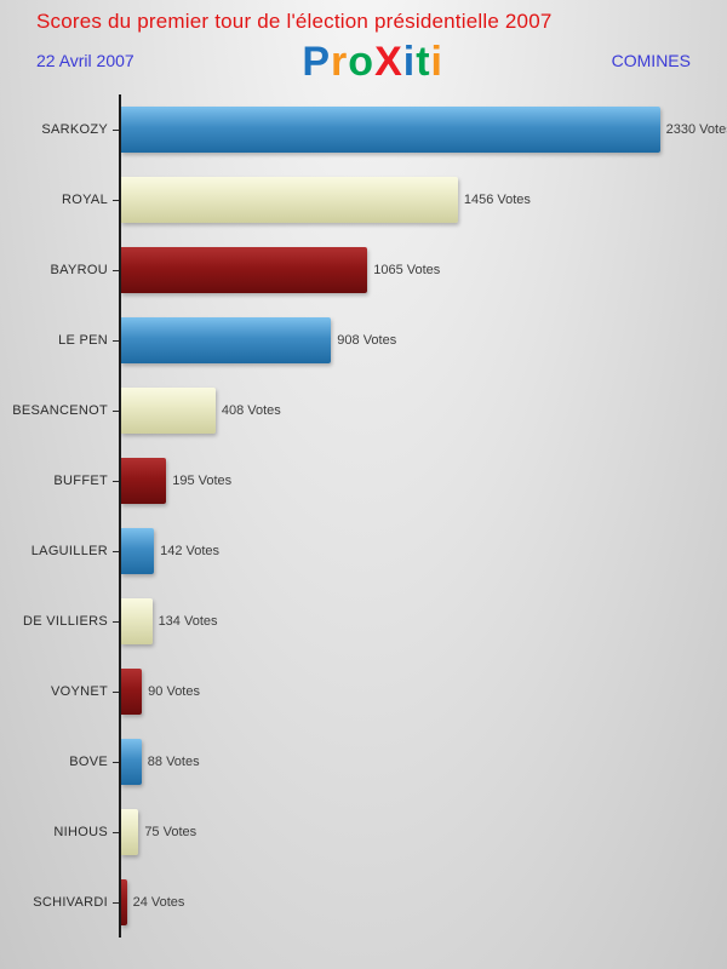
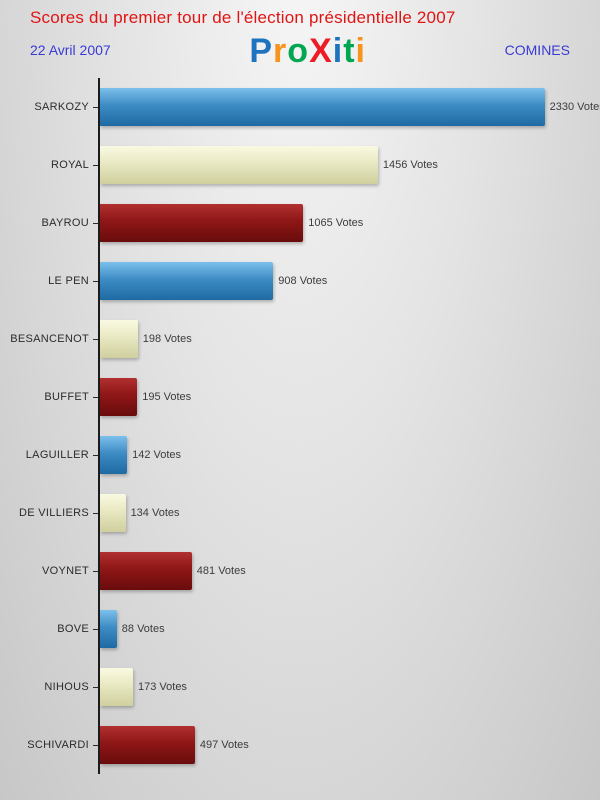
BESANCENOT: 408 -> 198
VOYNET: 90 -> 481
NIHOUS: 75 -> 173
SCHIVARDI: 24 -> 497
